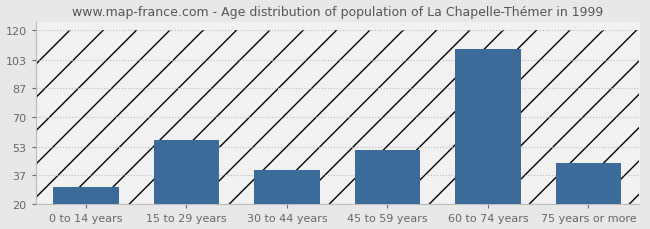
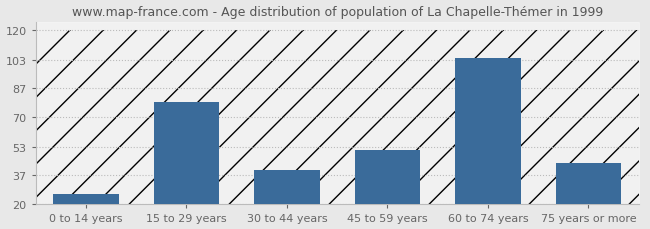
0 to 14 years: 30 -> 26
15 to 29 years: 57 -> 79
60 to 74 years: 109 -> 104
